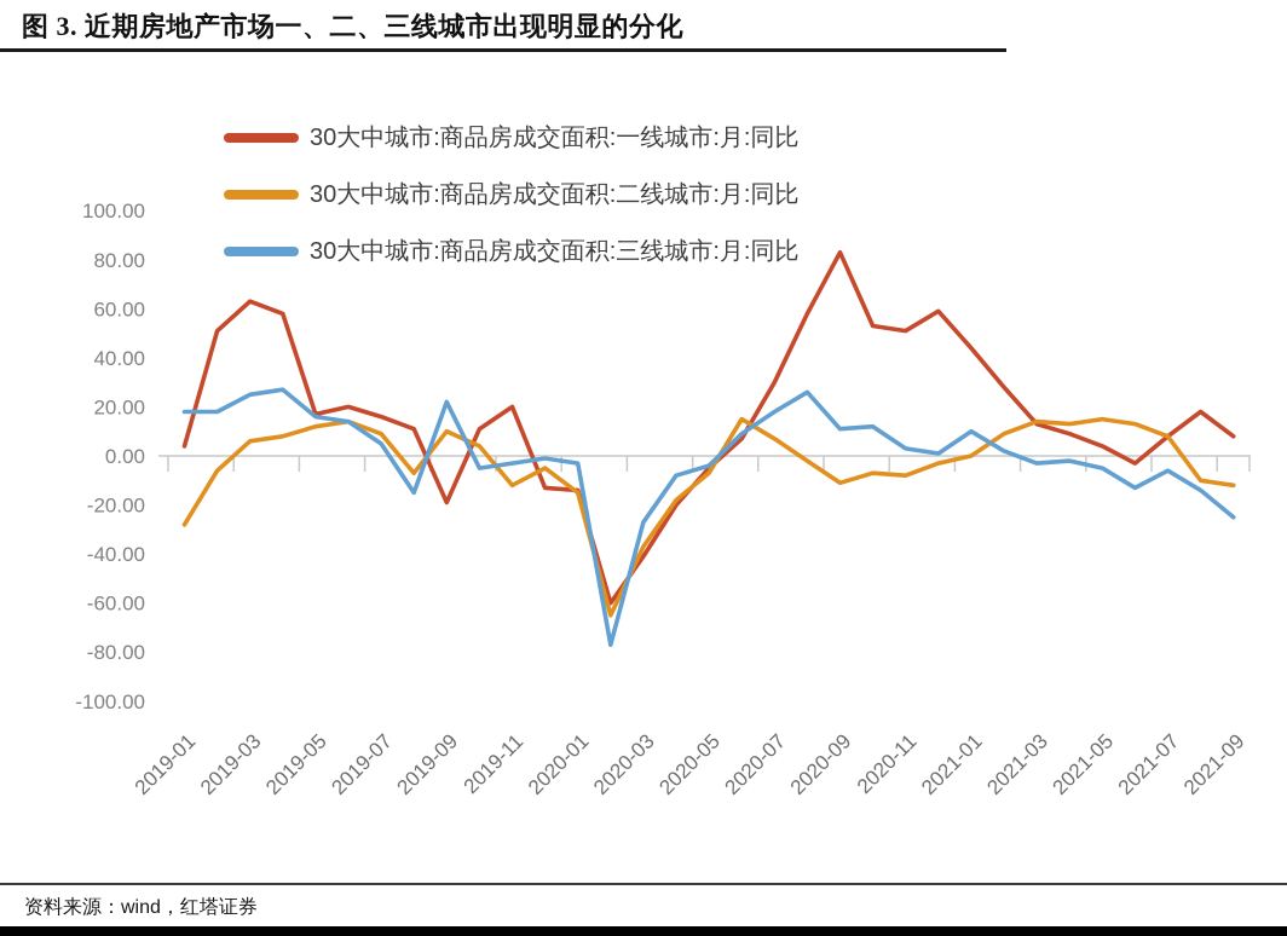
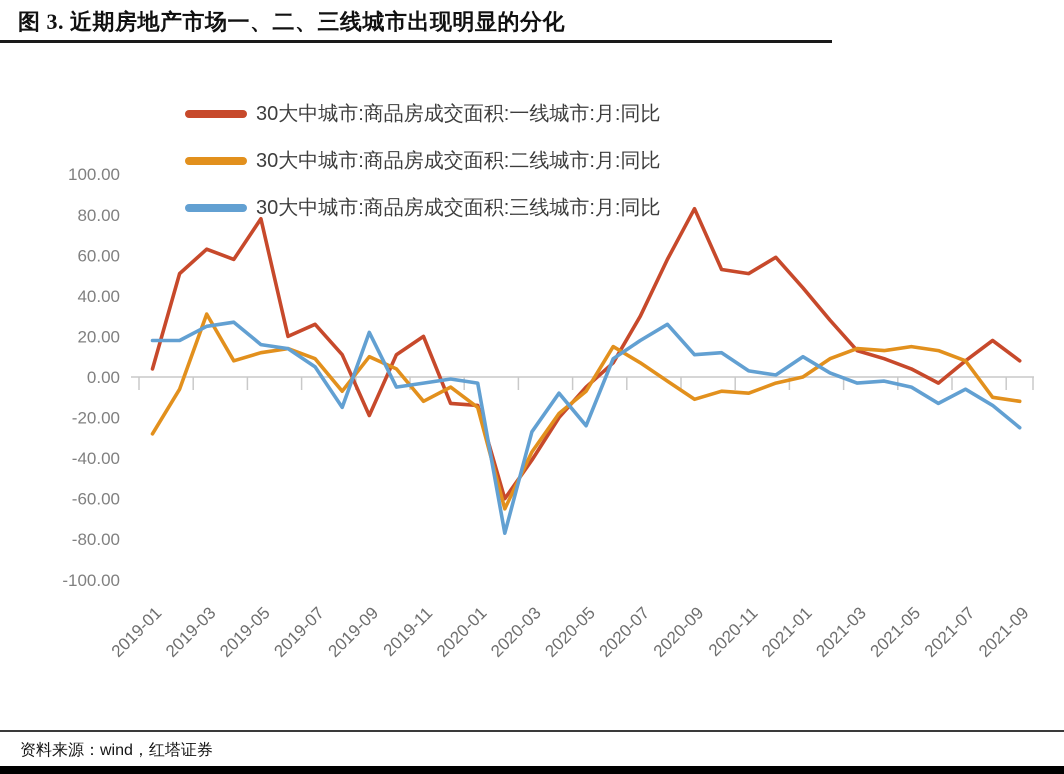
30大中城市:商品房成交面积:二线城市:月:同比/2019-03: 6 -> 31
30大中城市:商品房成交面积:一线城市:月:同比/2019-05: 17 -> 78
30大中城市:商品房成交面积:一线城市:月:同比/2019-07: 16 -> 26
30大中城市:商品房成交面积:三线城市:月:同比/2020-05: -4 -> -24
